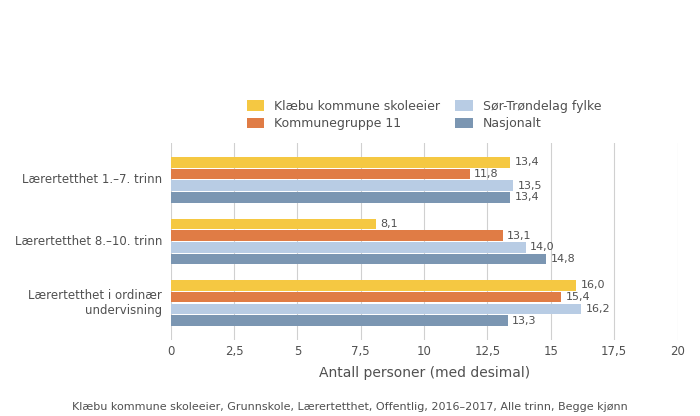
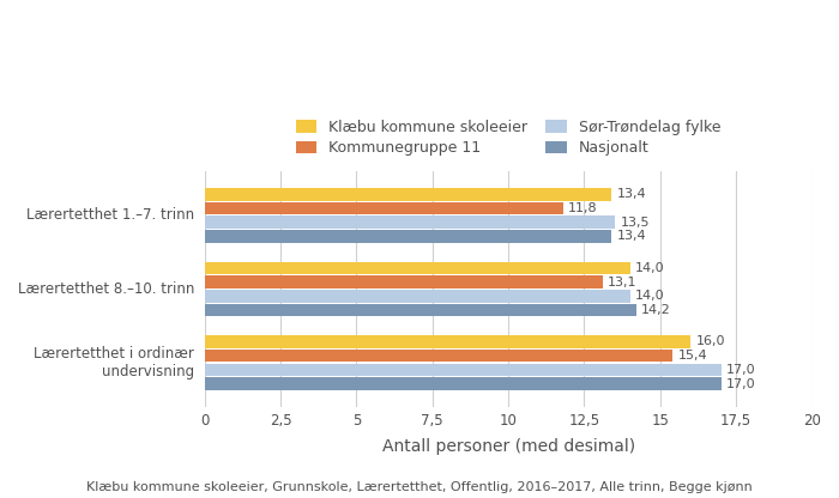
Klæbu kommune skoleeier/Lærertetthet 8.–10. trinn: 8,1 -> 14,0
Nasjonalt/Lærertetthet 8.–10. trinn: 14,8 -> 14,2
Sør-Trøndelag fylke/Lærertetthet i ordinær undervisning: 16,2 -> 17,0
Nasjonalt/Lærertetthet i ordinær undervisning: 13,3 -> 17,0
